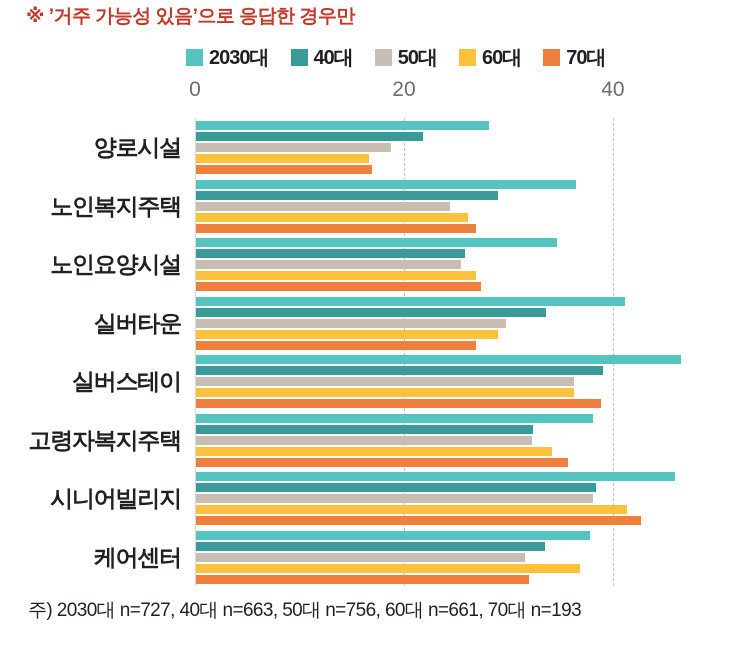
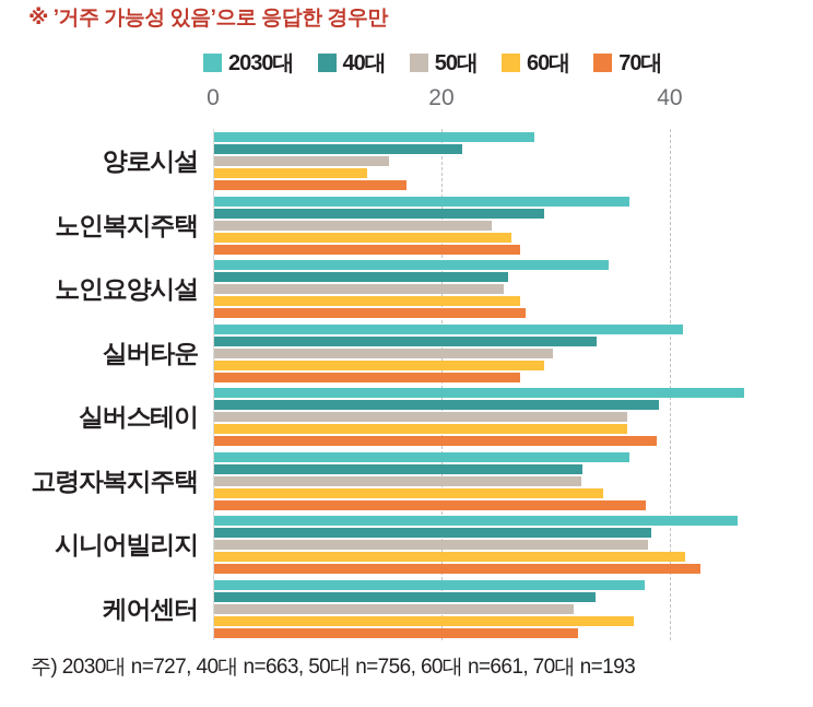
50대/양로시설: 18.7 -> 15.3
60대/양로시설: 16.6 -> 13.4
2030대/고령자복지주택: 38.0 -> 36.4
70대/고령자복지주택: 35.6 -> 37.8
